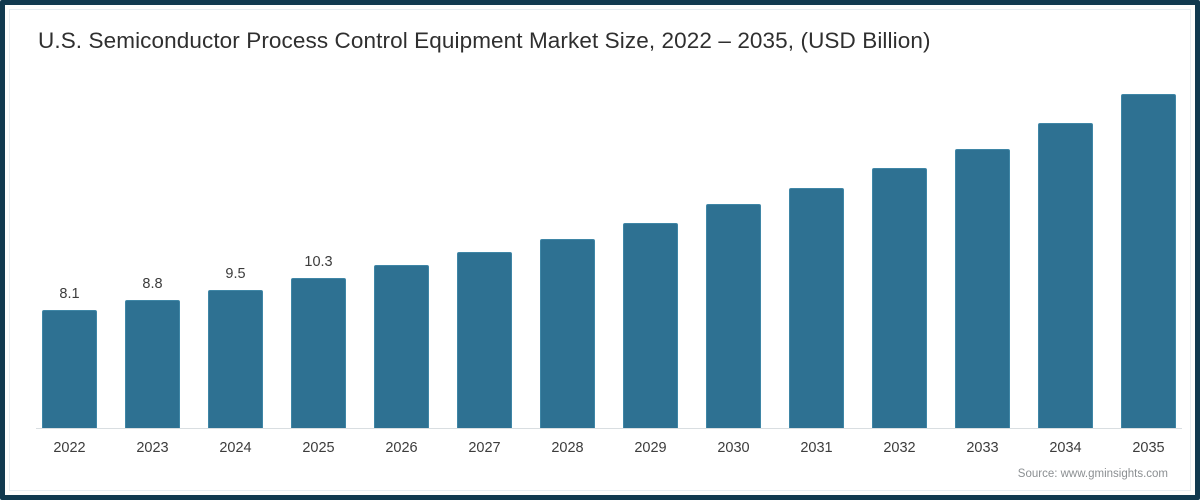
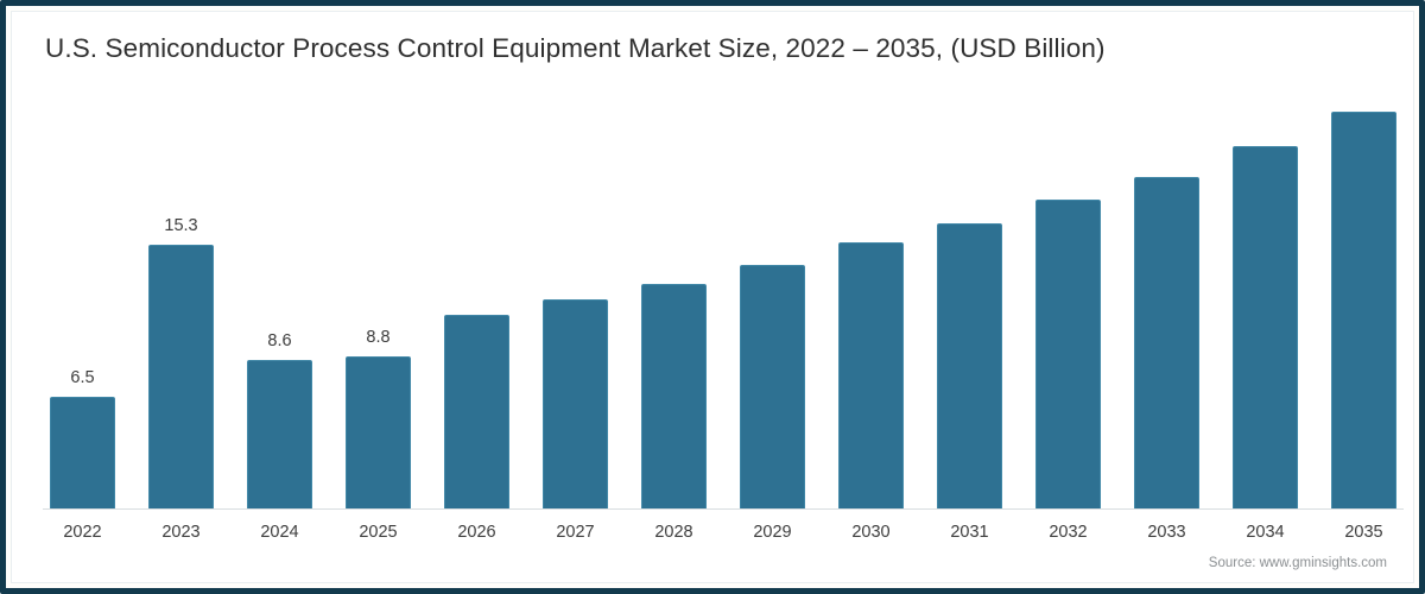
2022: 8.1 -> 6.5
2023: 8.8 -> 15.3
2024: 9.5 -> 8.6
2025: 10.3 -> 8.8
